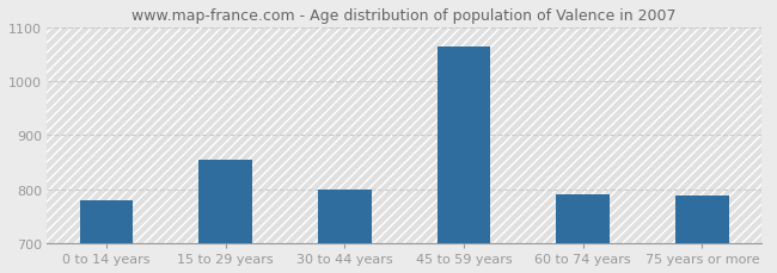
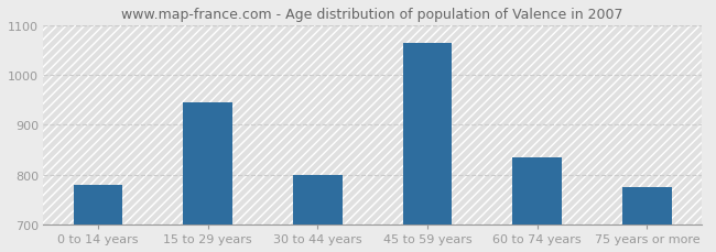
15 to 29 years: 855 -> 945
60 to 74 years: 790 -> 835
75 years or more: 787 -> 775
